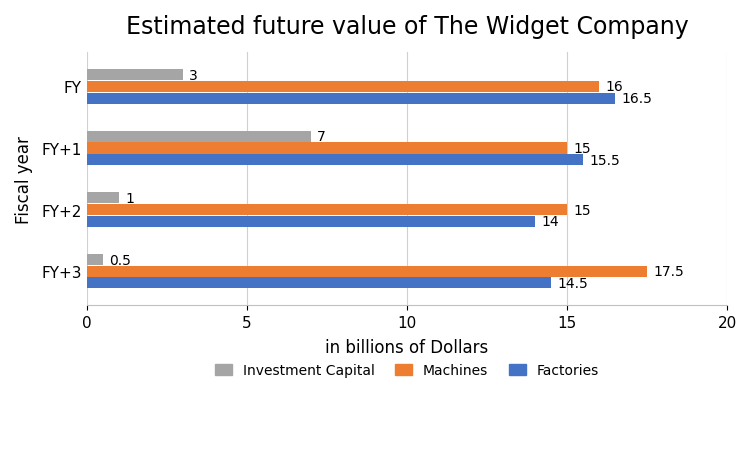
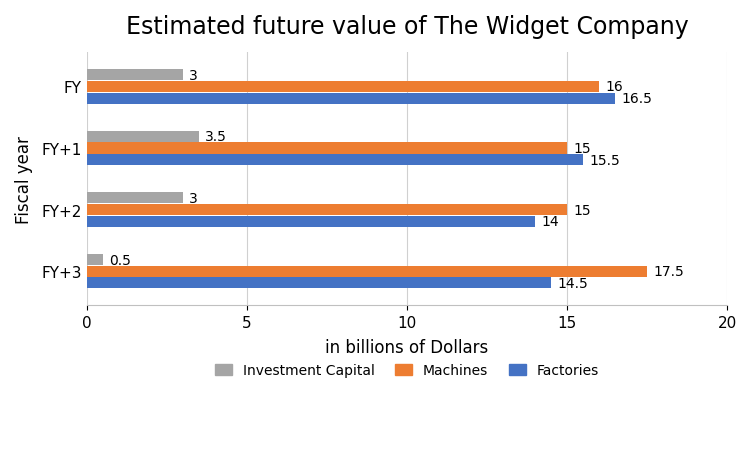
Investment Capital/FY+1: 7 -> 3.5
Investment Capital/FY+2: 1 -> 3
